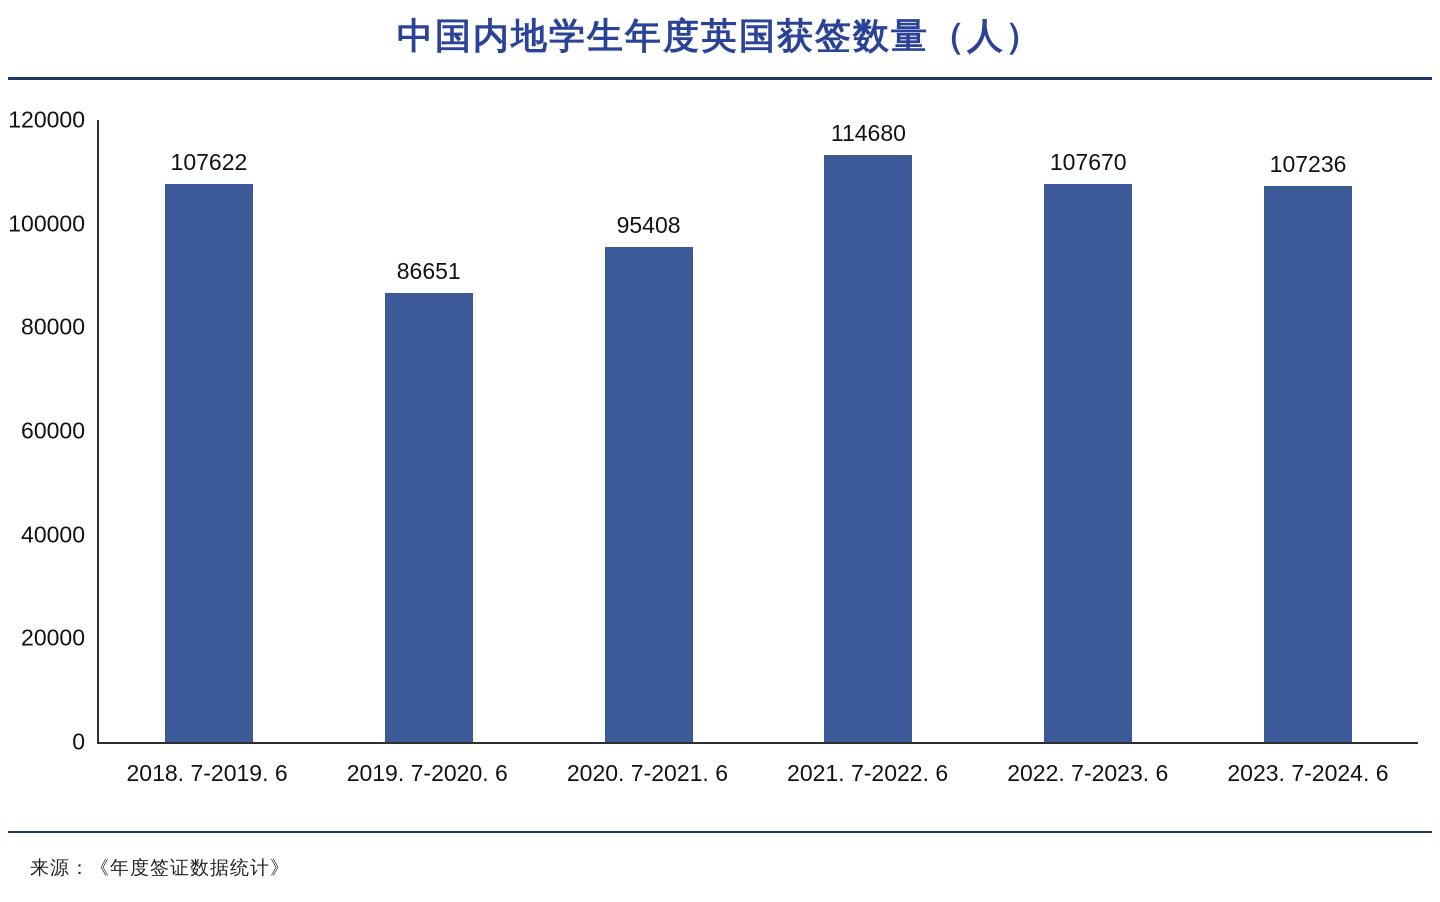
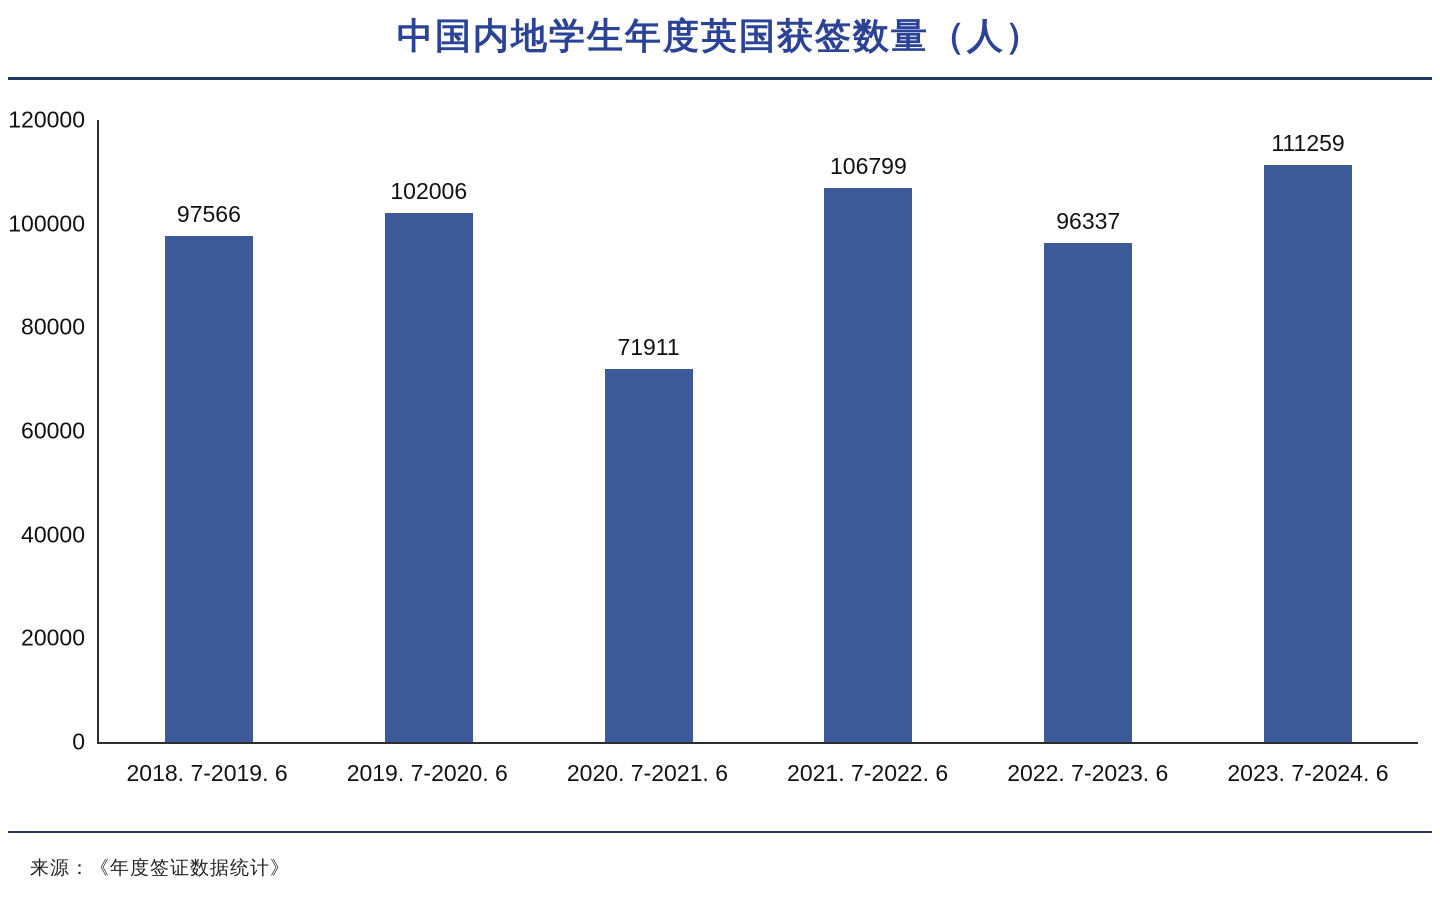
2018. 7-2019. 6: 107622 -> 97566
2019. 7-2020. 6: 86651 -> 102006
2020. 7-2021. 6: 95408 -> 71911
2021. 7-2022. 6: 114680 -> 106799
2022. 7-2023. 6: 107670 -> 96337
2023. 7-2024. 6: 107236 -> 111259
